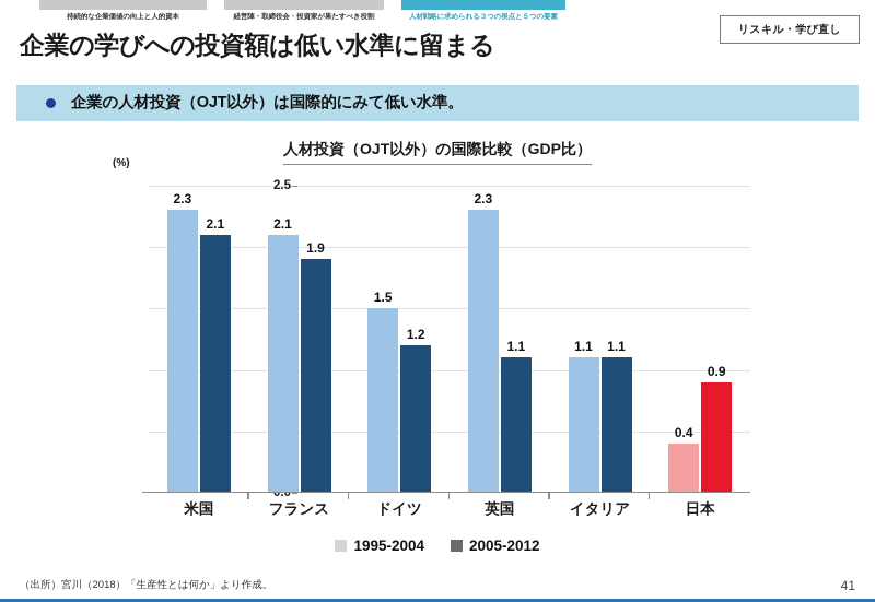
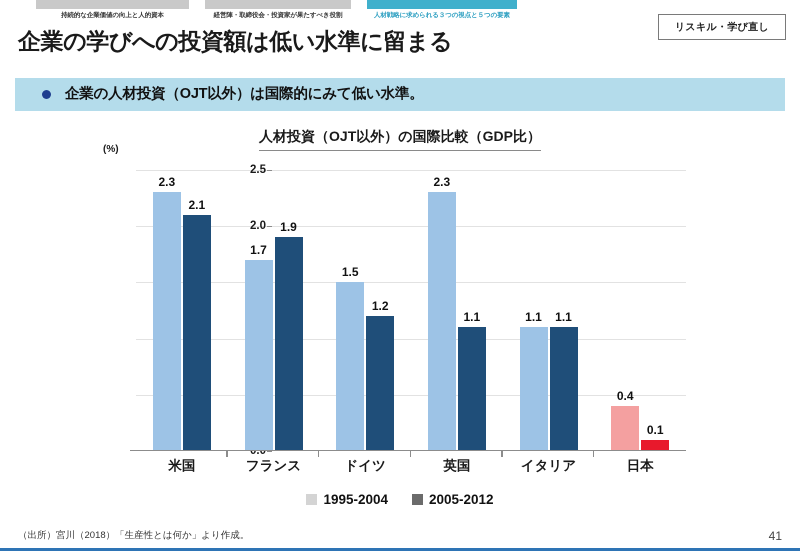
1995-2004/フランス: 2.1 -> 1.7
2005-2012/日本: 0.9 -> 0.1
